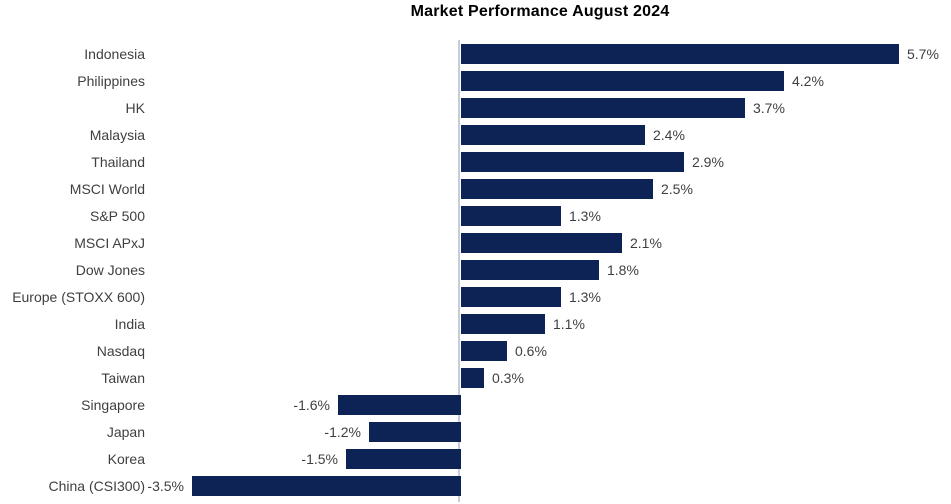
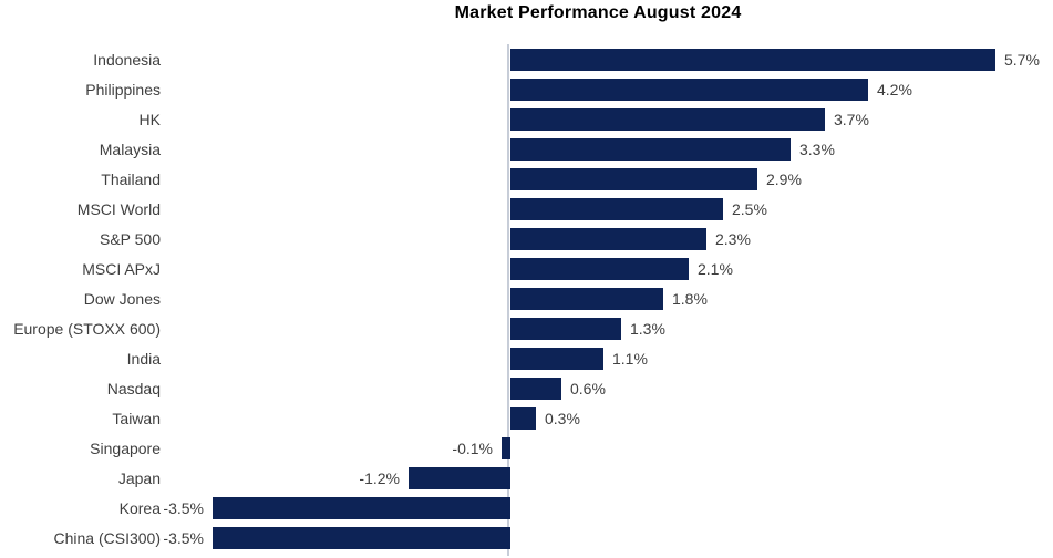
Malaysia: 2.4% -> 3.3%
S&P 500: 1.3% -> 2.3%
Singapore: -1.6% -> -0.1%
Korea: -1.5% -> -3.5%
